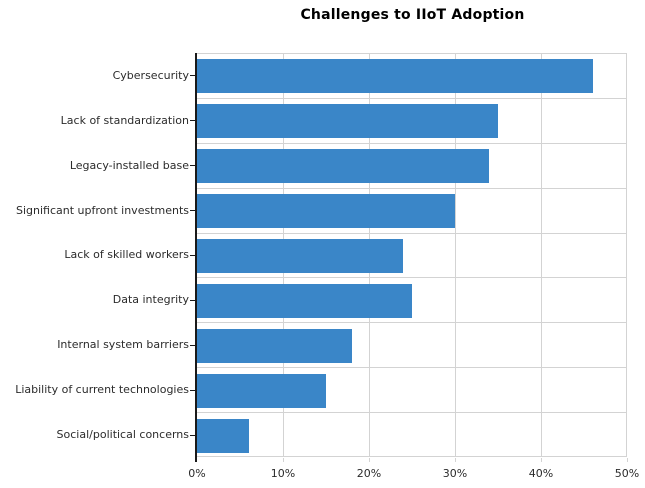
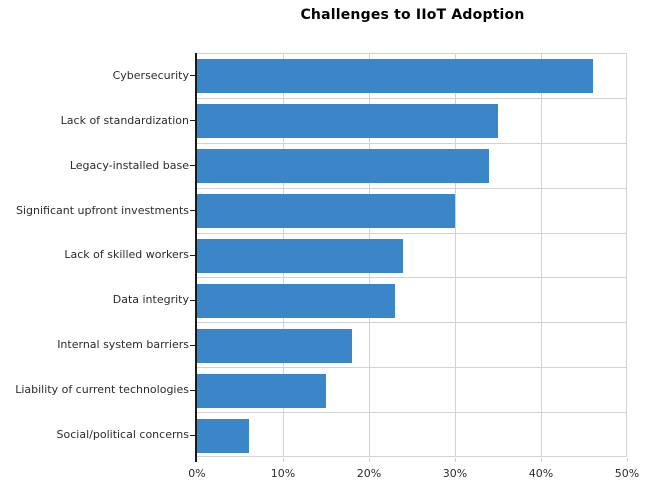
Data integrity: 25% -> 23%
